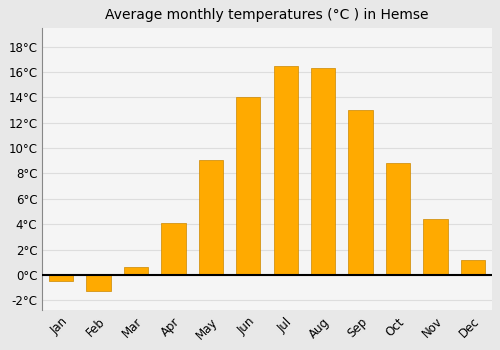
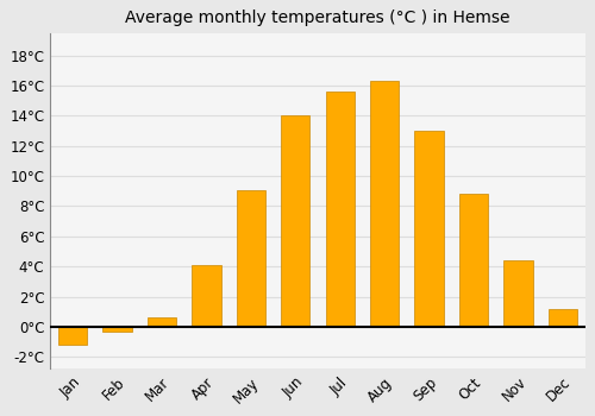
Jan: -0.5°C -> -1.2°C
Feb: -1.3°C -> -0.3°C
Jul: 16.5°C -> 15.6°C
